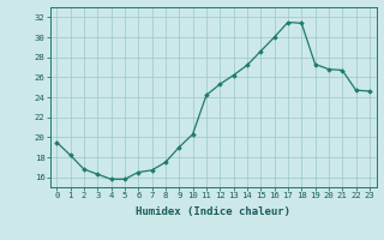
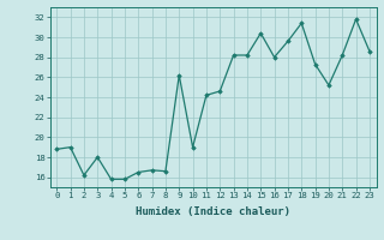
0: 19.5 -> 18.8
1: 18.2 -> 19.0
2: 16.8 -> 16.2
3: 16.3 -> 18.0
8: 17.5 -> 16.6
9: 19.0 -> 26.2
10: 20.3 -> 19.0
12: 25.3 -> 24.6
13: 26.2 -> 28.2
14: 27.2 -> 28.2
15: 28.6 -> 30.4
16: 30.0 -> 28.0
17: 31.5 -> 29.6
20: 26.8 -> 25.2
21: 26.7 -> 28.2
22: 24.7 -> 31.8
23: 24.6 -> 28.6
